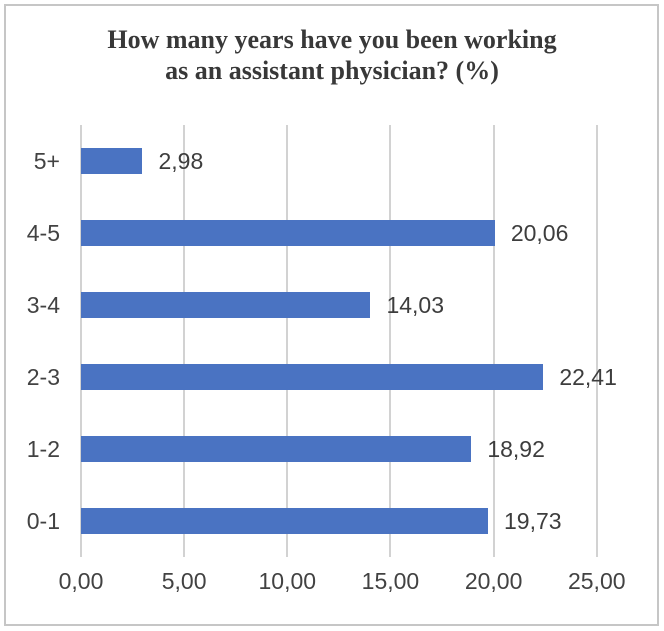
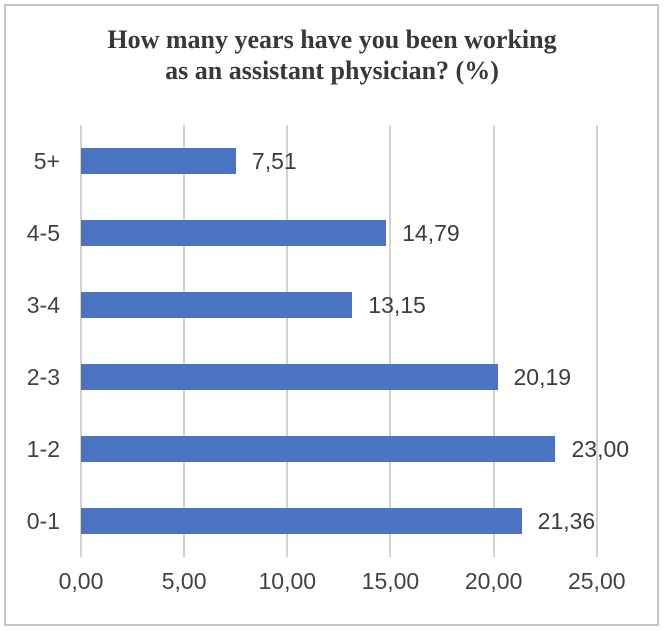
5+: 2,98 -> 7,51
4-5: 20,06 -> 14,79
3-4: 14,03 -> 13,15
2-3: 22,41 -> 20,19
1-2: 18,92 -> 23,00
0-1: 19,73 -> 21,36
